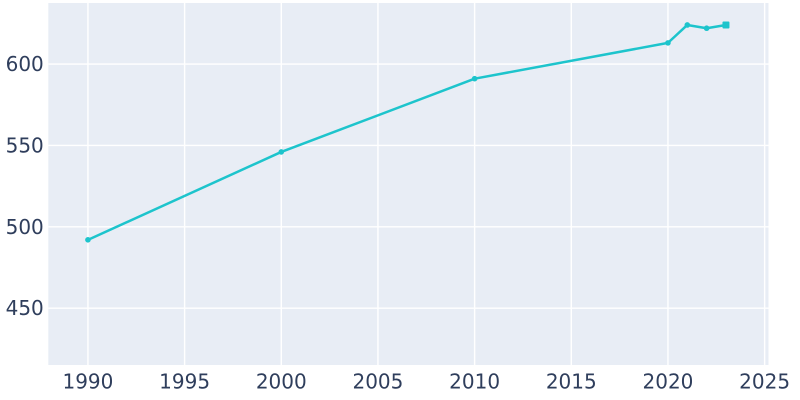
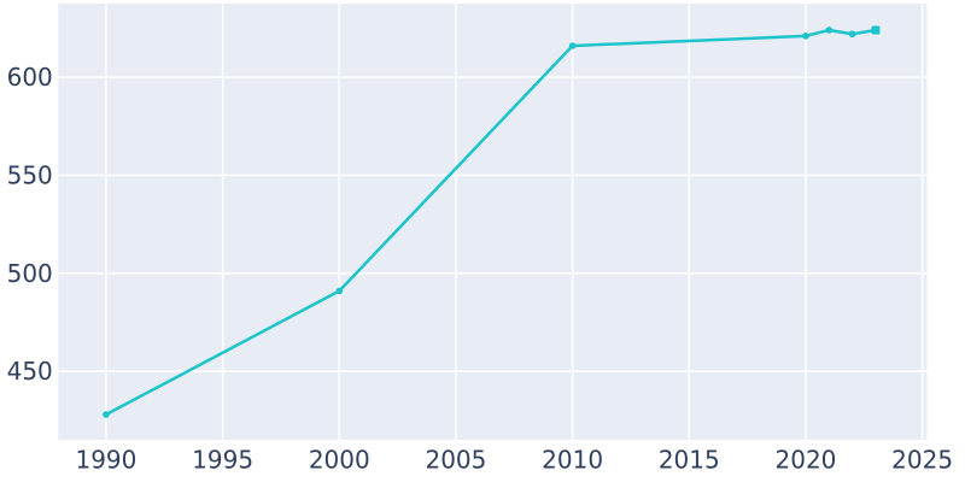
1990: 492 -> 428
2000: 546 -> 491
2010: 591 -> 616
2020: 613 -> 621
